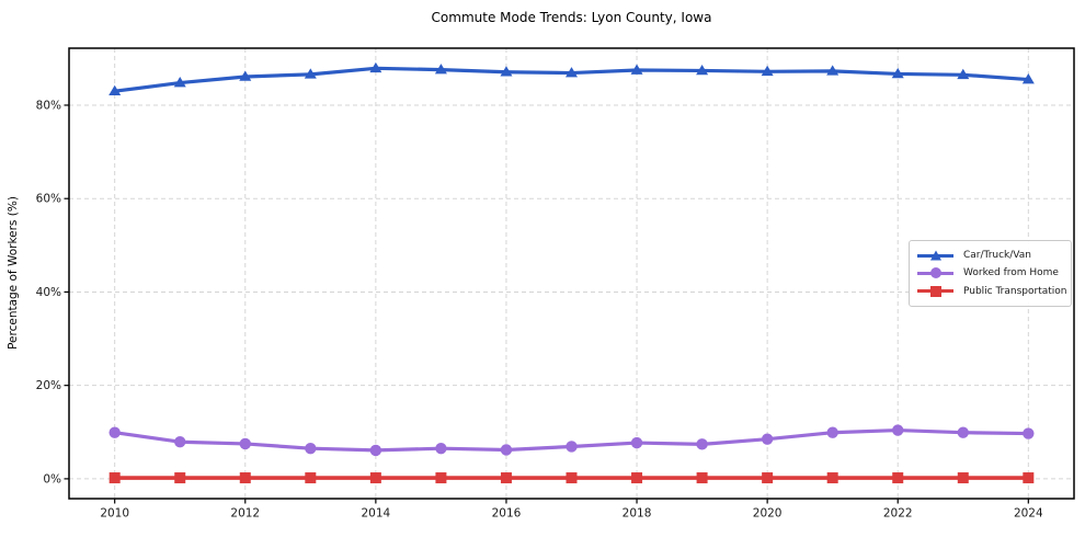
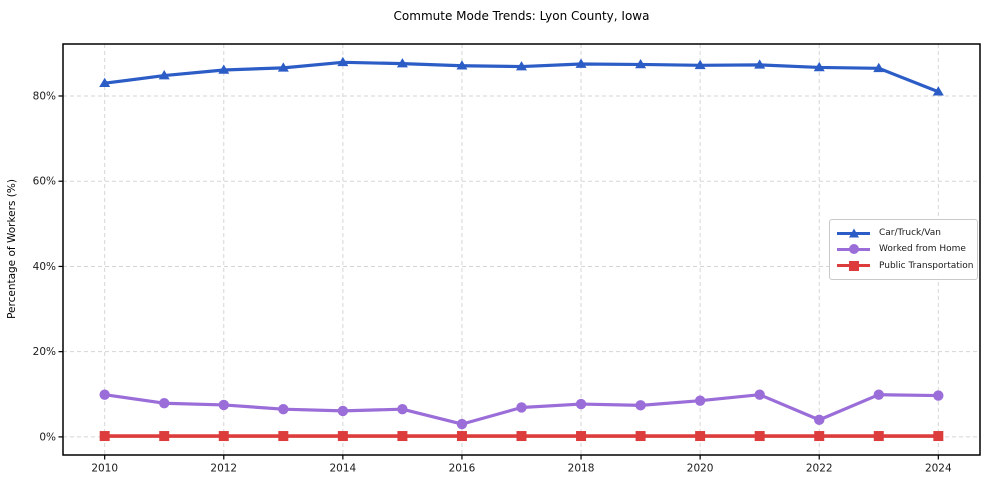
Worked from Home/2016: 6% -> 3%
Worked from Home/2022: 10% -> 4%
Car/Truck/Van/2024: 86% -> 81%
